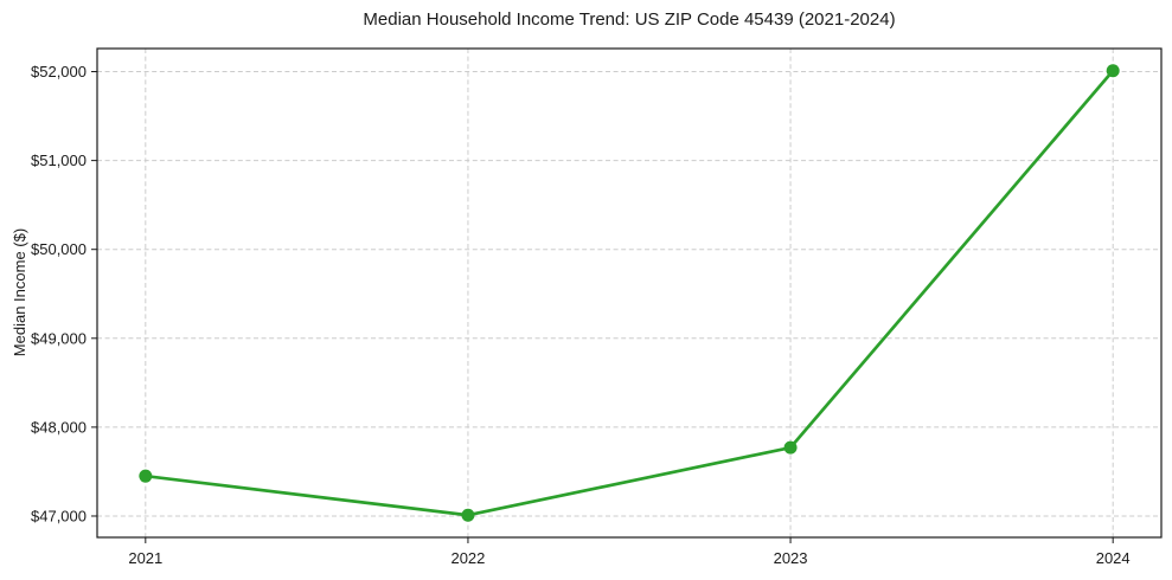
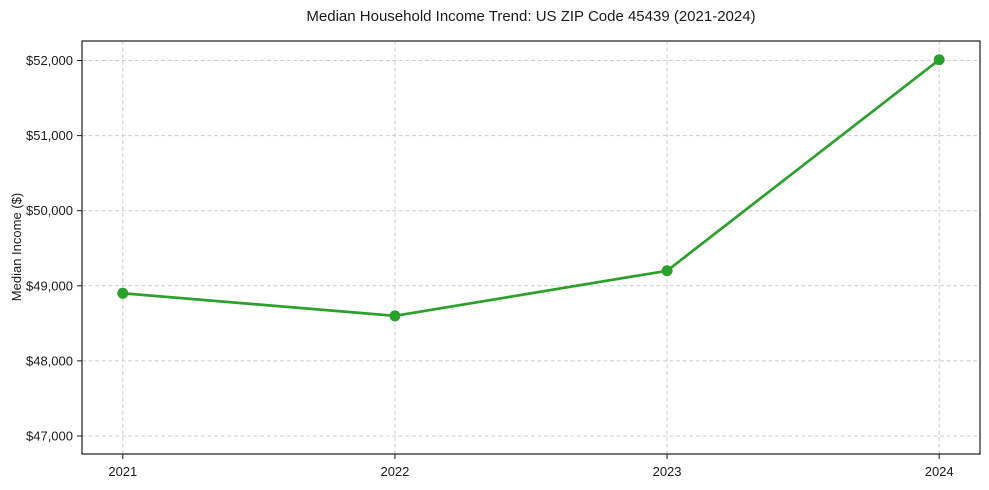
2021: $47400 -> $48900
2022: $47000 -> $48600
2023: $47800 -> $49200
